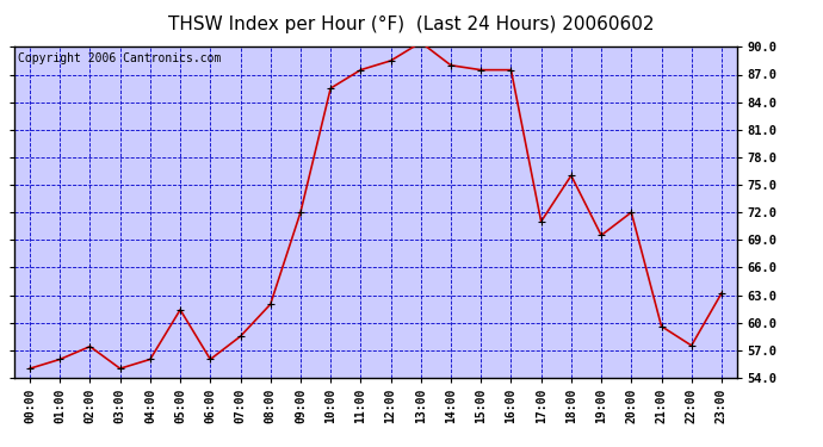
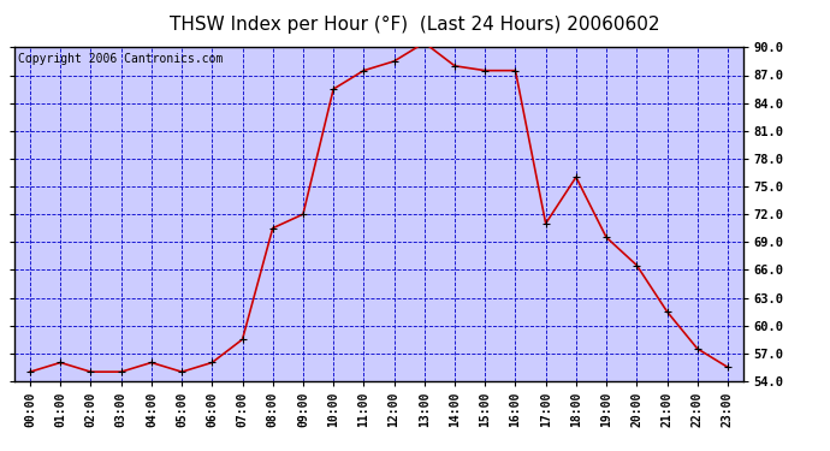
02:00: 57.4 -> 55.0
05:00: 61.4 -> 55.0
08:00: 62.0 -> 70.5
20:00: 72.0 -> 66.5
21:00: 59.6 -> 61.5
23:00: 63.2 -> 55.5
